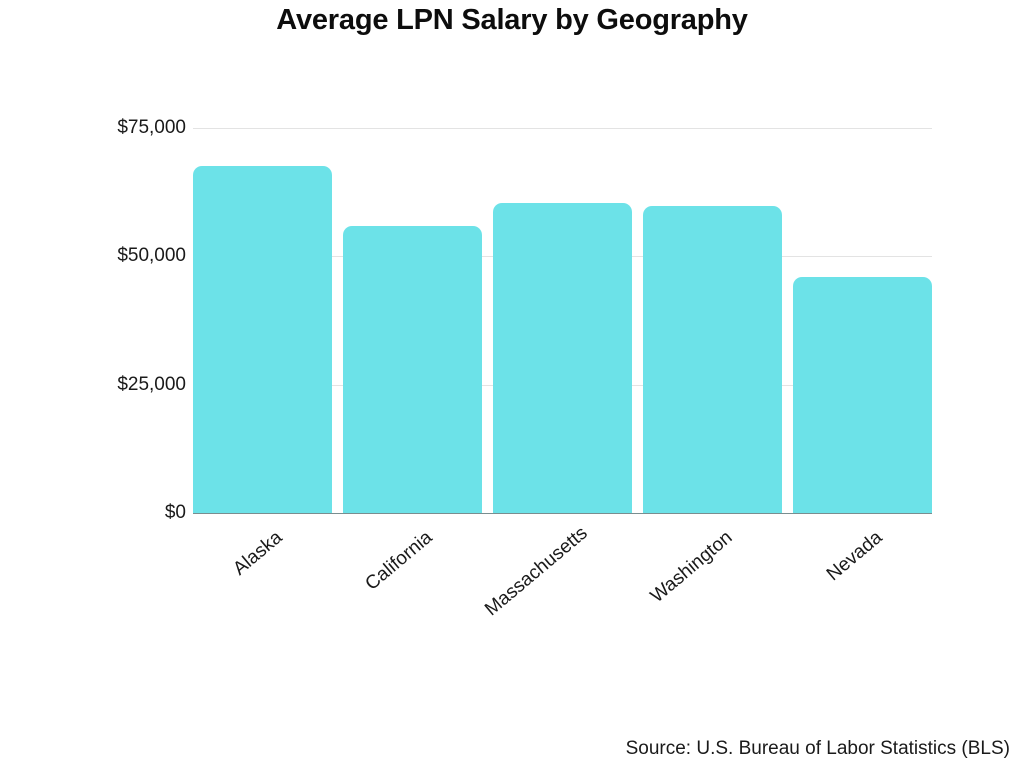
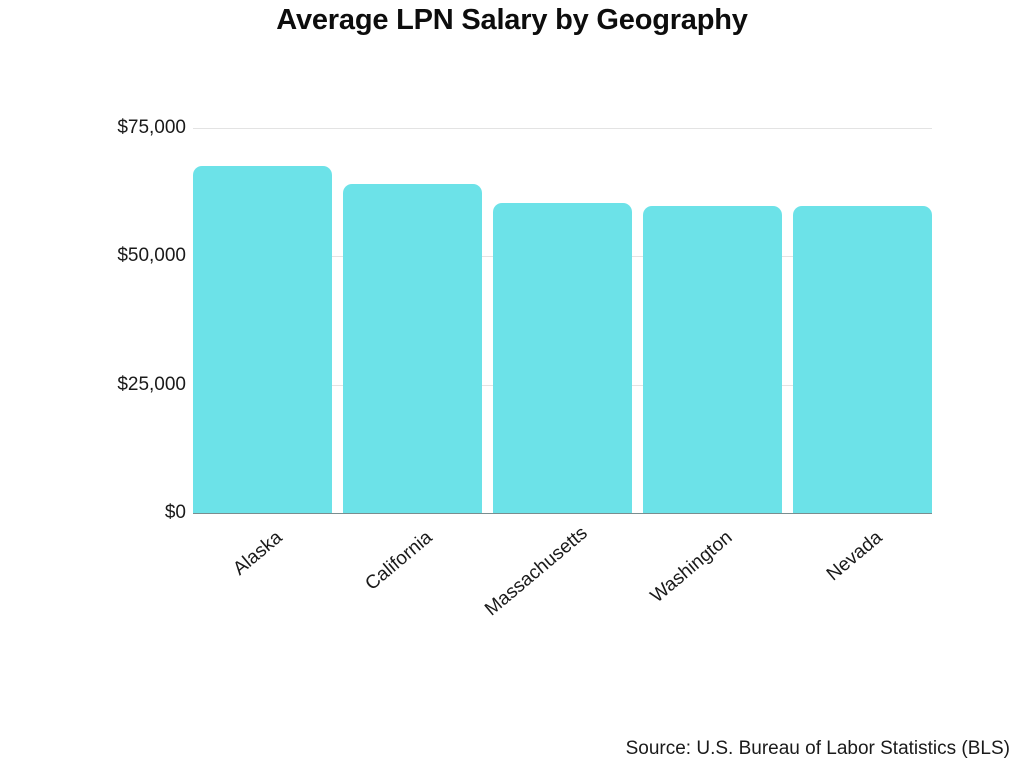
California: $56000 -> $64000
Nevada: $46000 -> $60000
